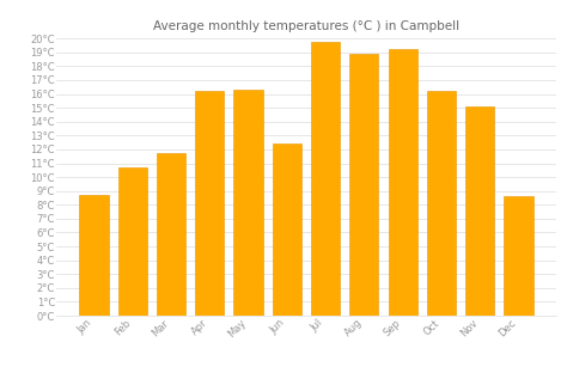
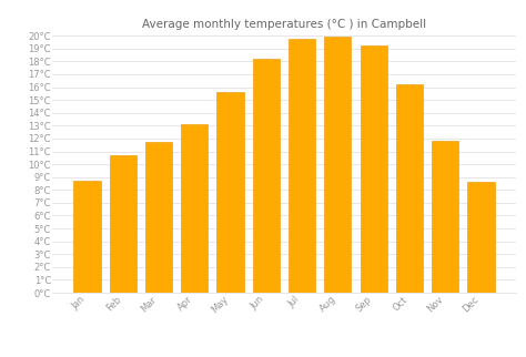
Apr: 16.2°C -> 13.1°C
May: 16.3°C -> 15.6°C
Jun: 12.4°C -> 18.2°C
Aug: 18.9°C -> 19.9°C
Nov: 15.1°C -> 11.8°C
